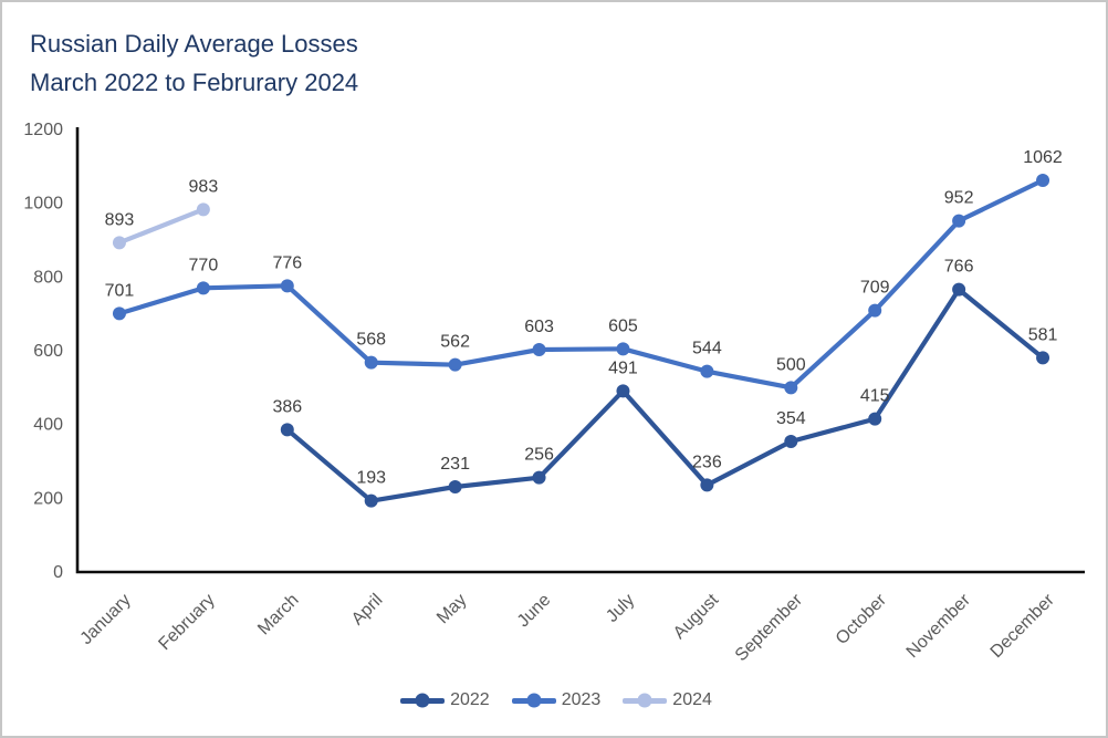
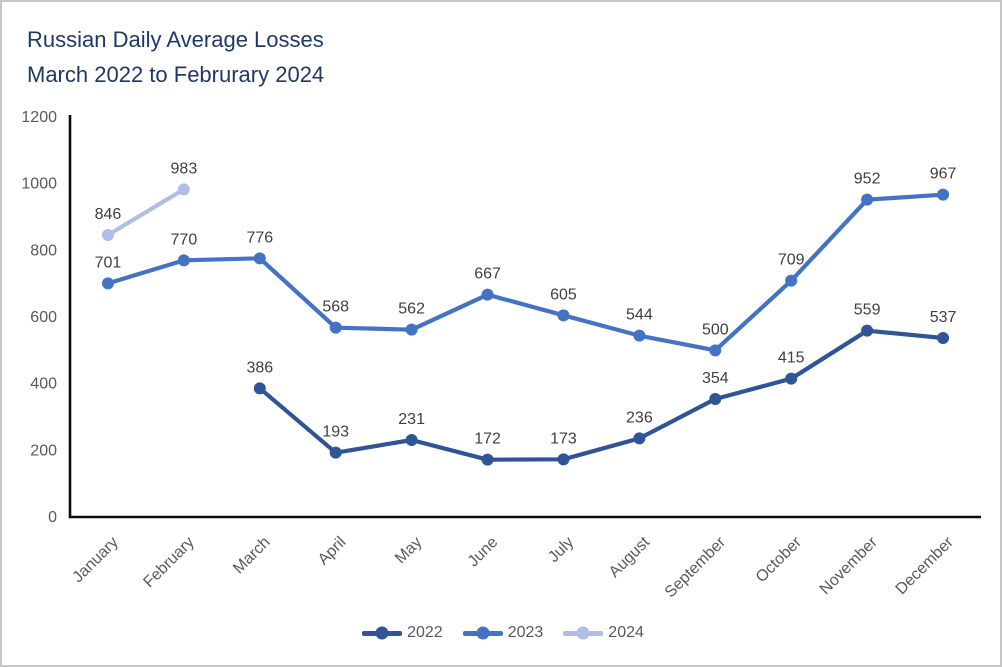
2024/January: 893 -> 846
2022/June: 256 -> 172
2023/June: 603 -> 667
2022/July: 491 -> 173
2022/November: 766 -> 559
2022/December: 581 -> 537
2023/December: 1062 -> 967
